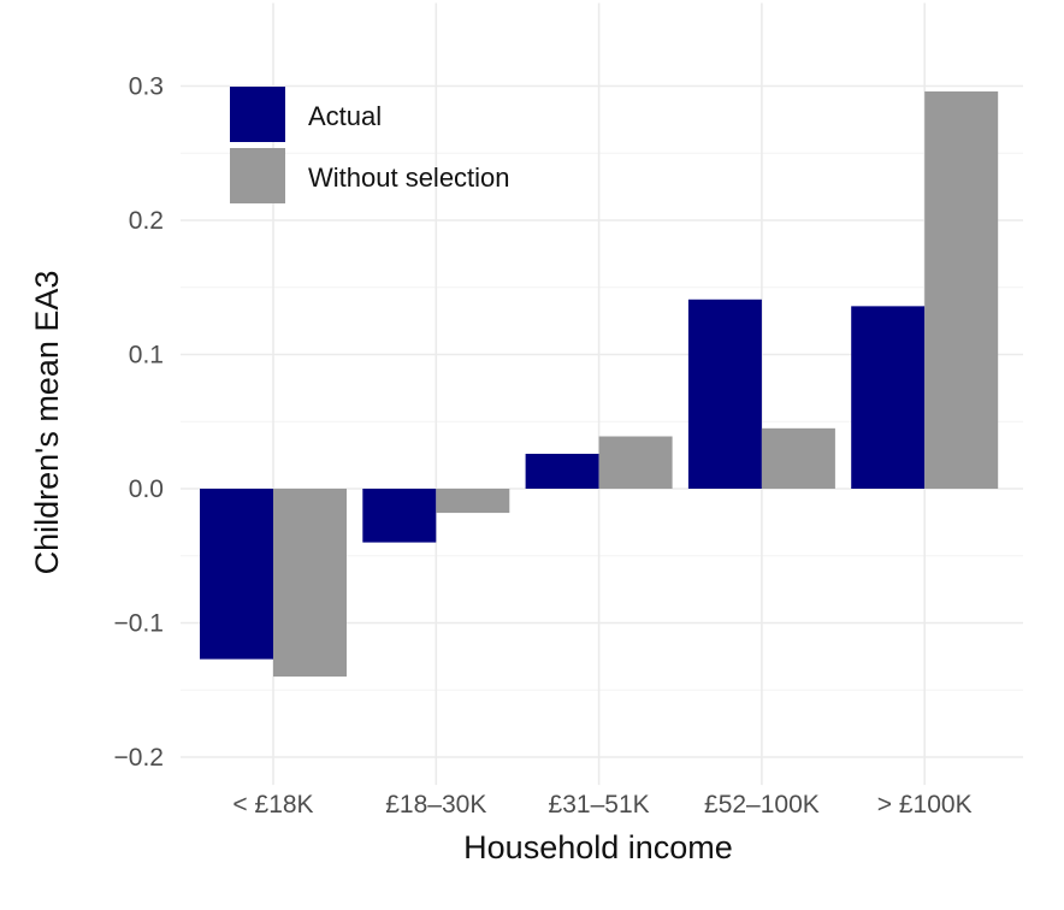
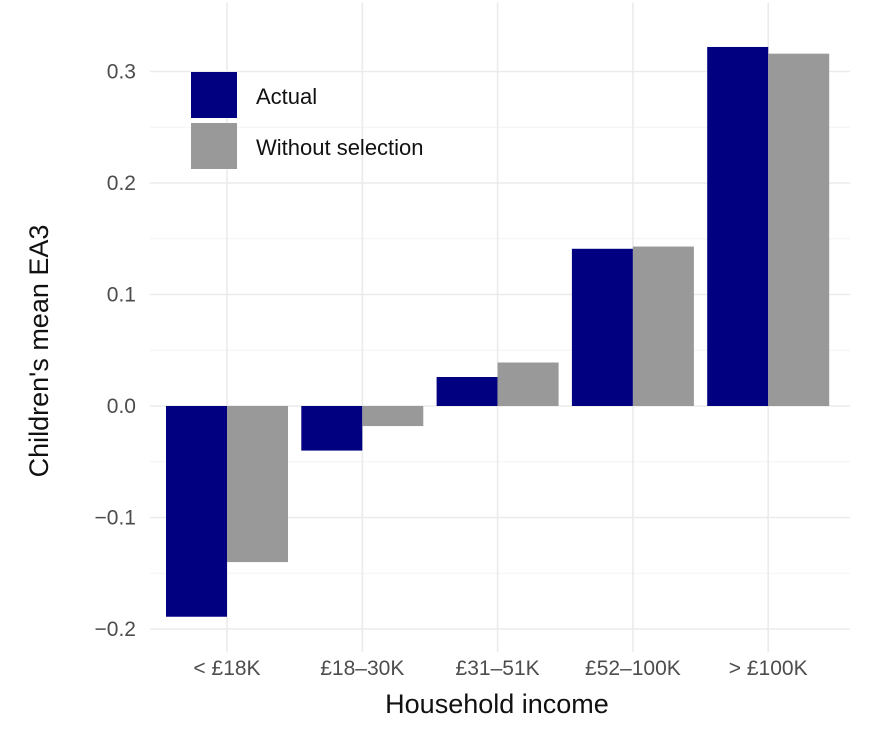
Actual/< £18K: -0.127 -> -0.189
Without selection/£52–100K: 0.045 -> 0.143
Actual/> £100K: 0.136 -> 0.322
Without selection/> £100K: 0.296 -> 0.316
